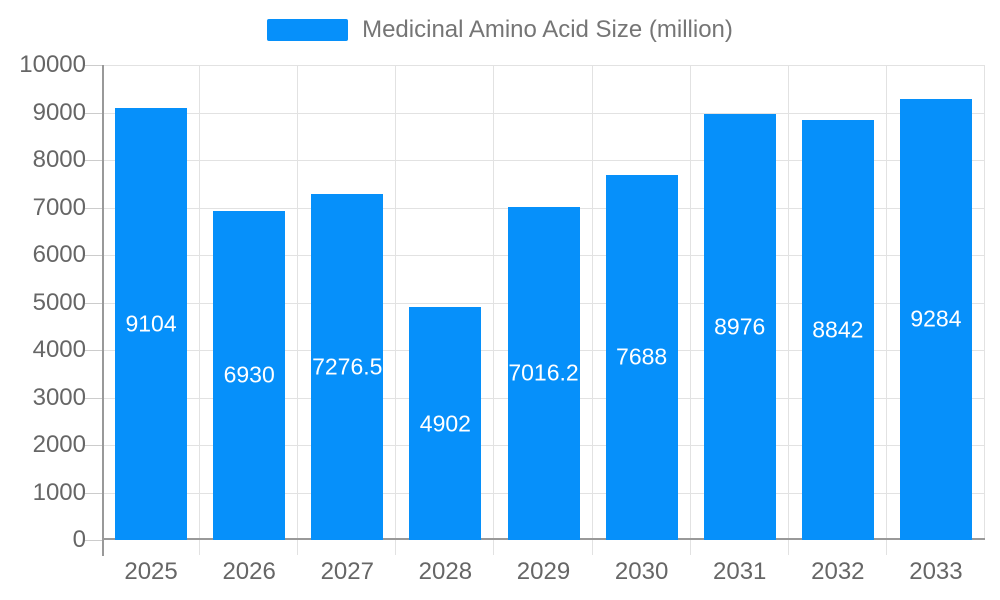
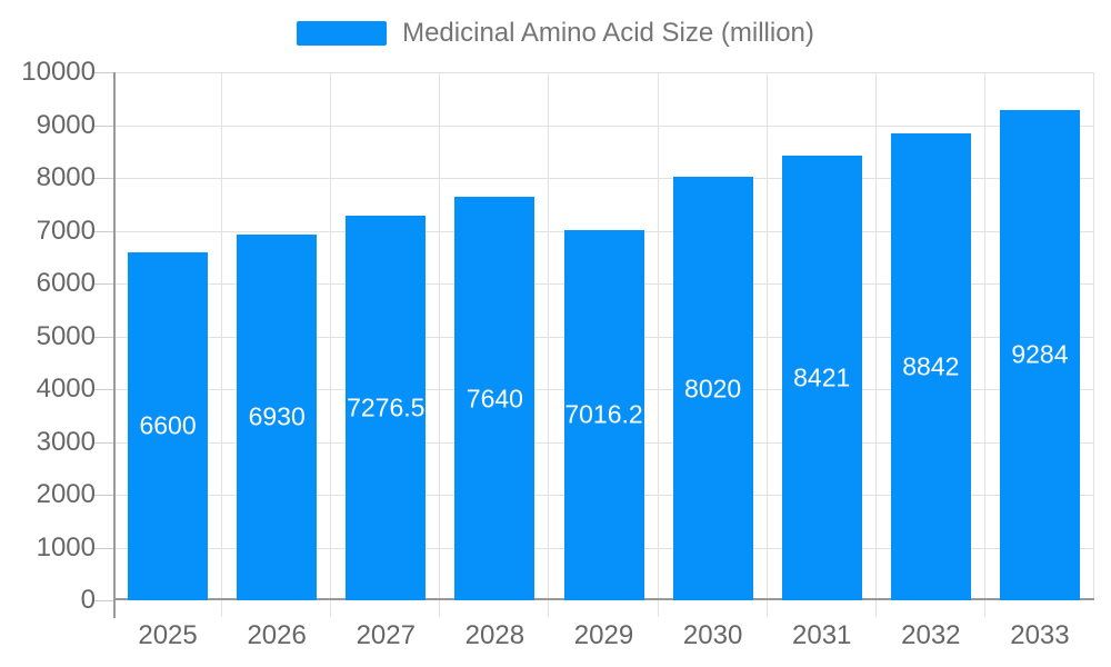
2025: 9104 -> 6600
2028: 4902 -> 7640
2030: 7688 -> 8020
2031: 8976 -> 8421
